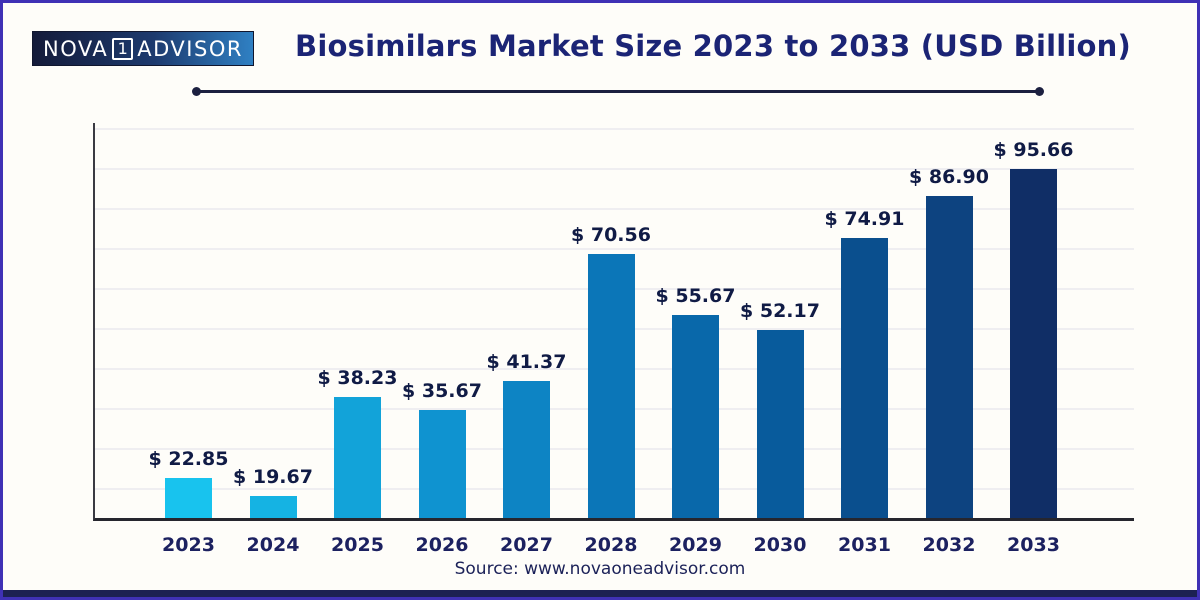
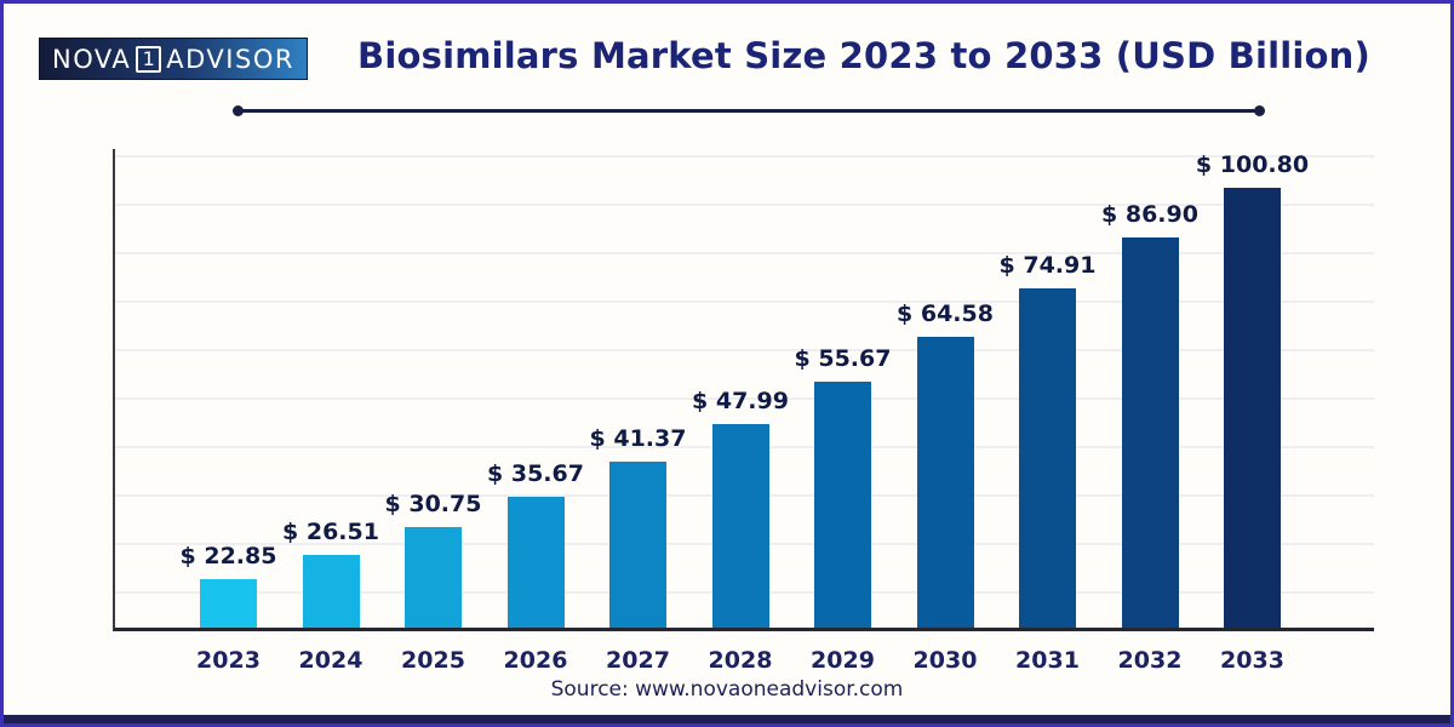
2024: 19.67 -> 26.51
2025: 38.23 -> 30.75
2028: 70.56 -> 47.99
2030: 52.17 -> 64.58
2033: 95.66 -> 100.80
